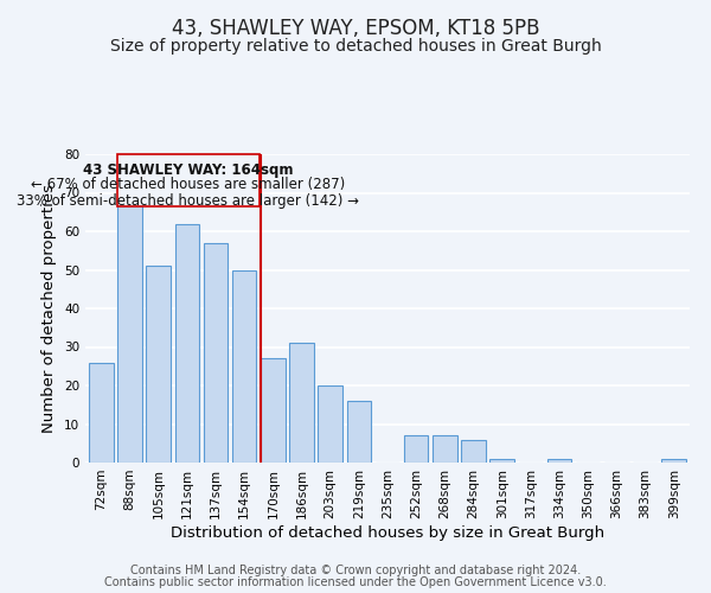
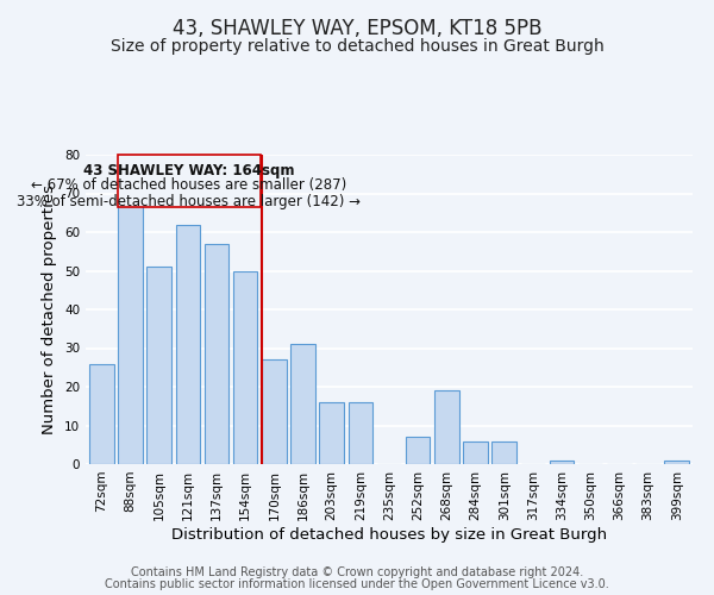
203sqm: 20 -> 16
268sqm: 7 -> 19
301sqm: 1 -> 6
